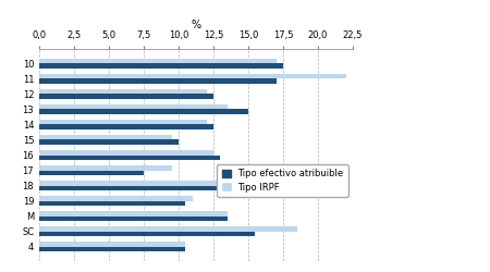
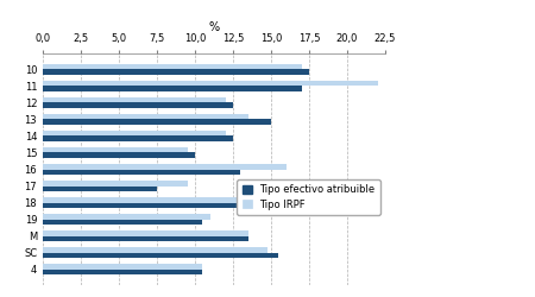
Tipo IRPF/16: 12,5 -> 16,0
Tipo IRPF/SC: 18,5 -> 14,8
